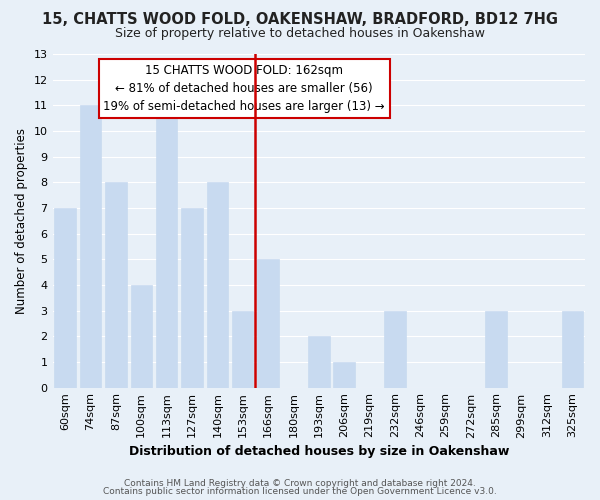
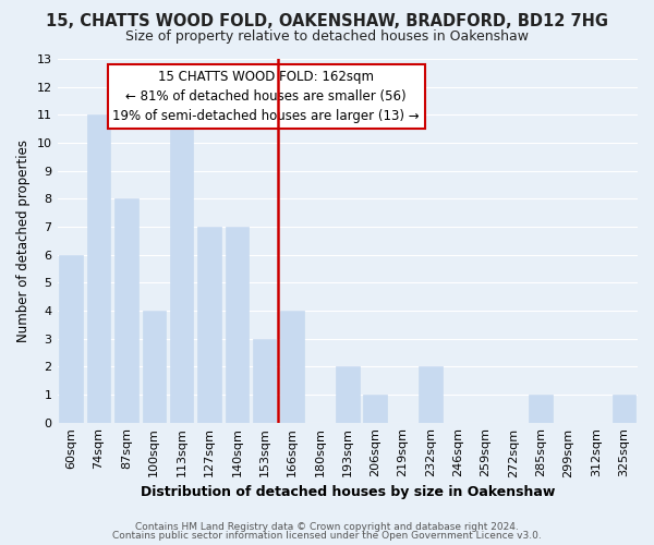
60sqm: 7 -> 6
140sqm: 8 -> 7
166sqm: 5 -> 4
232sqm: 3 -> 2
285sqm: 3 -> 1
325sqm: 3 -> 1
